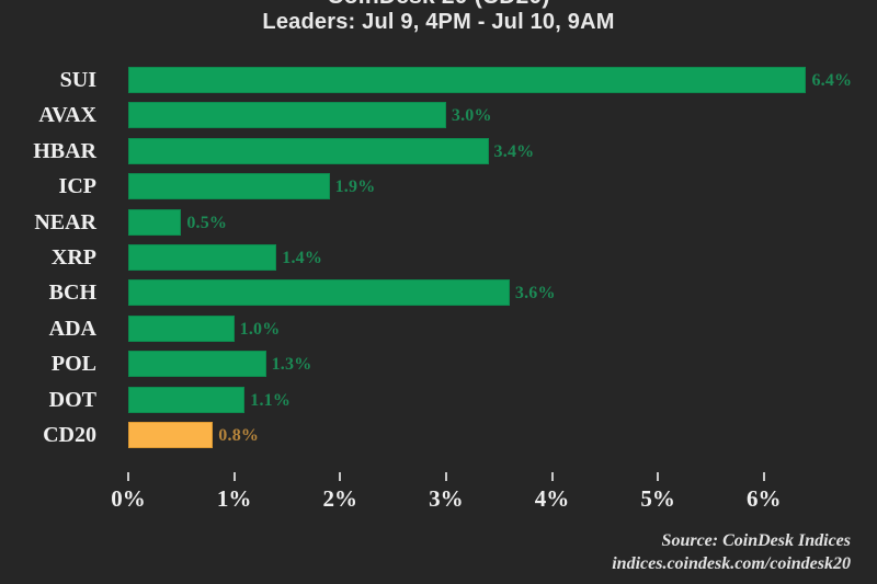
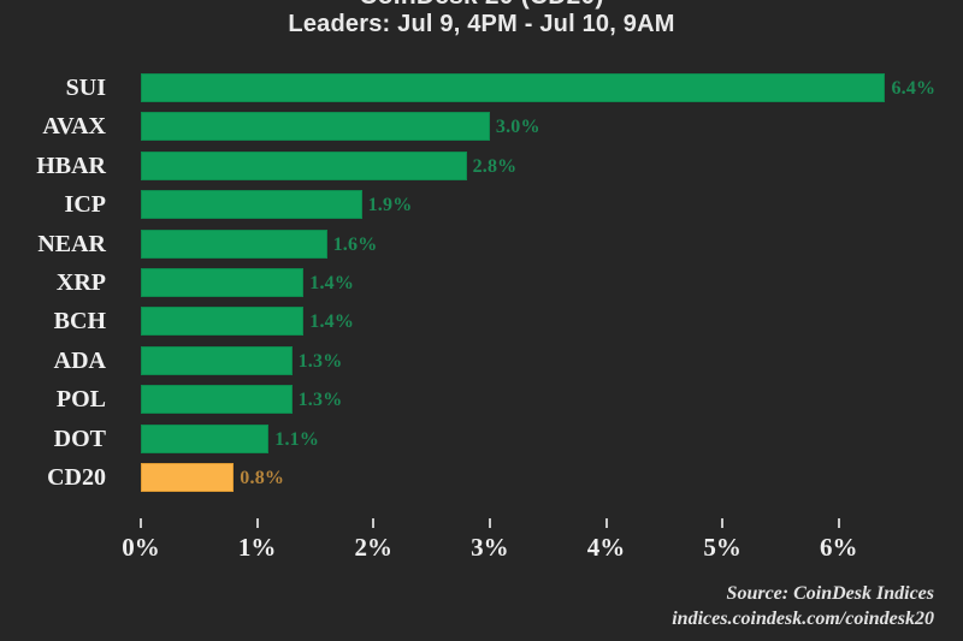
HBAR: 3.4% -> 2.8%
NEAR: 0.5% -> 1.6%
BCH: 3.6% -> 1.4%
ADA: 1.0% -> 1.3%
